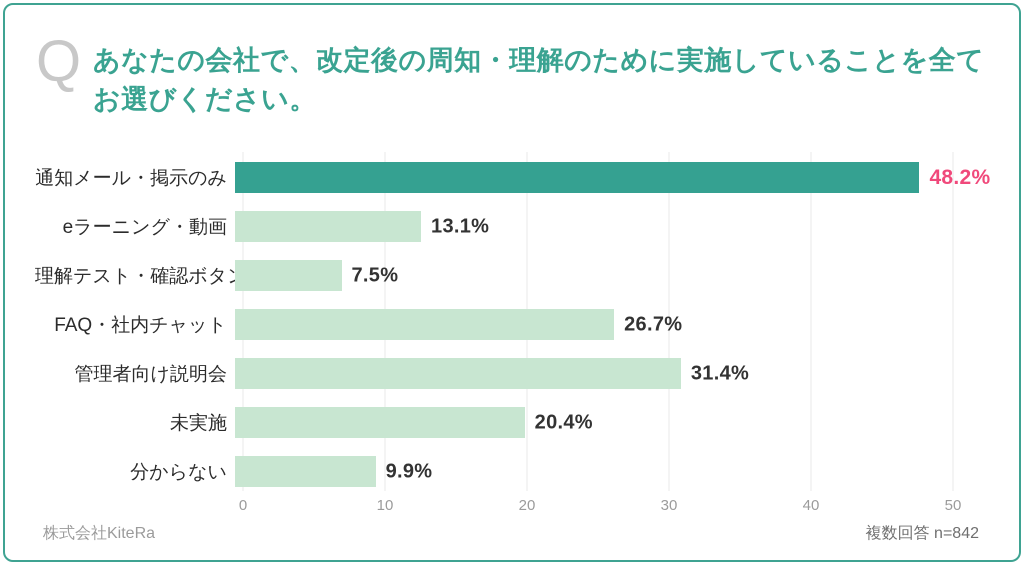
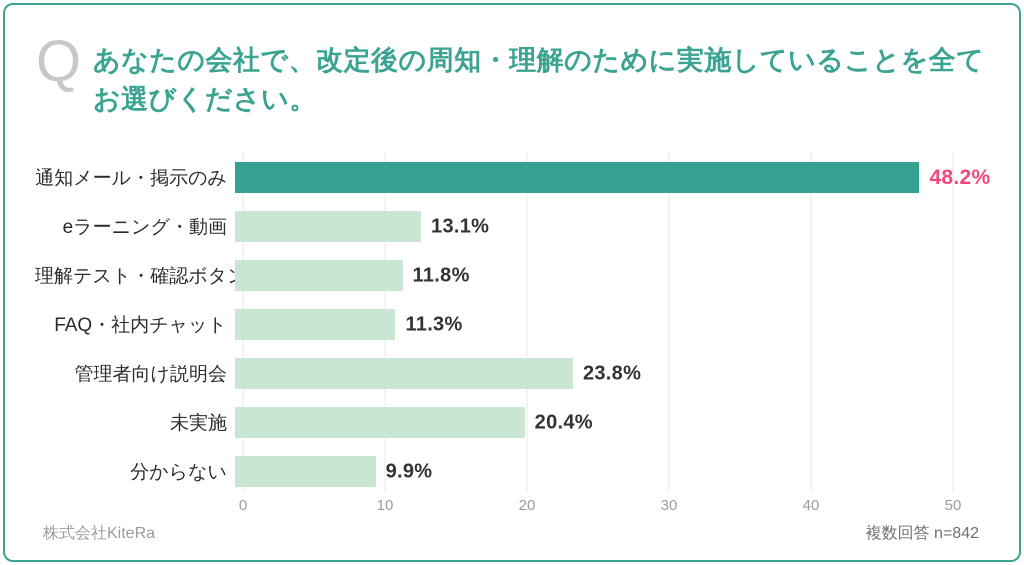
理解テスト・確認ボタン: 7.5% -> 11.8%
FAQ・社内チャット: 26.7% -> 11.3%
管理者向け説明会: 31.4% -> 23.8%
